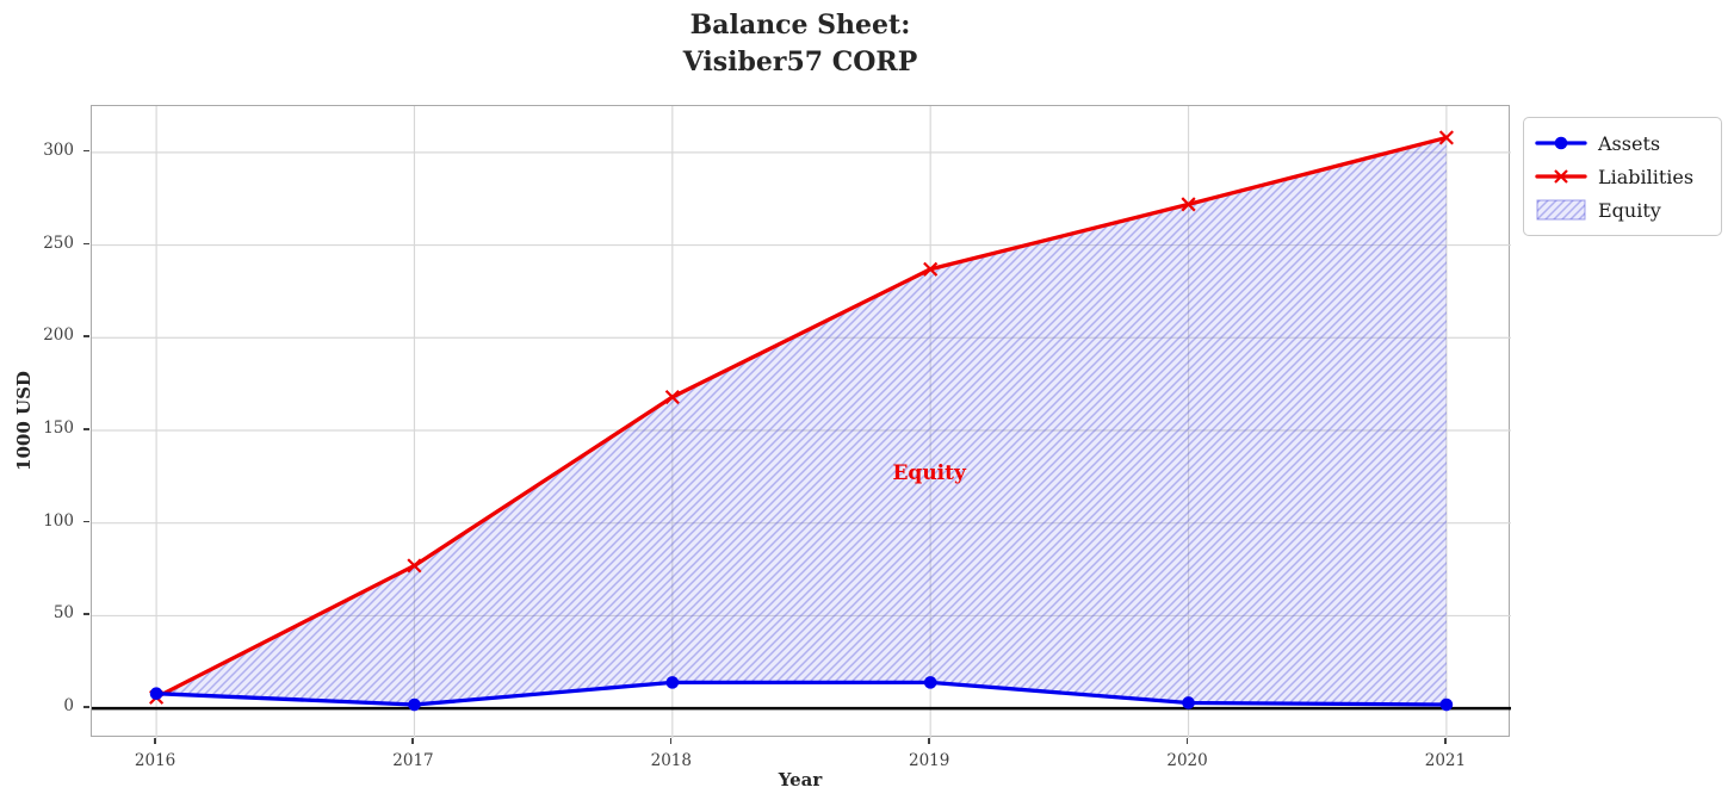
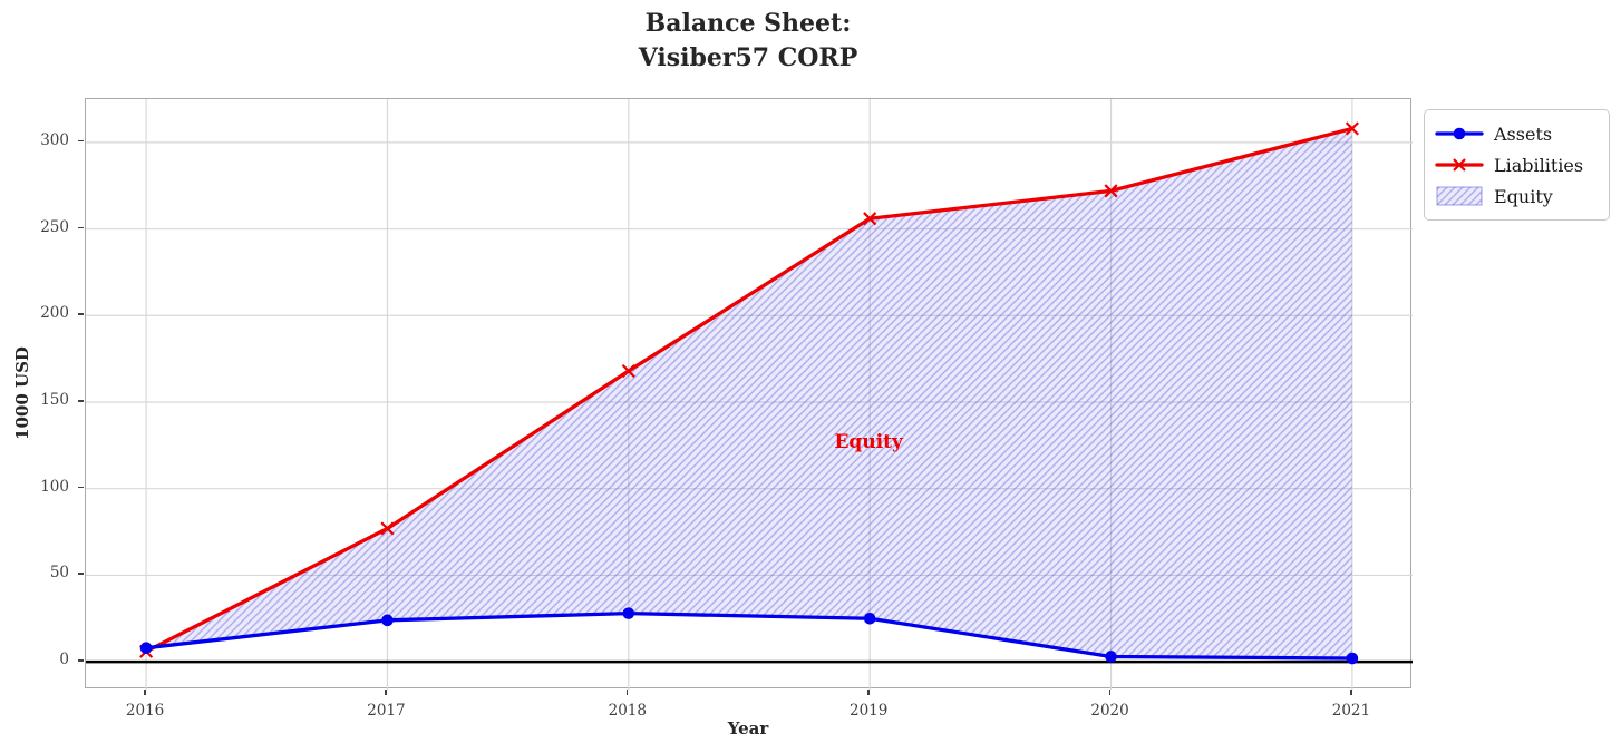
Assets/2017: 2 -> 24
Assets/2018: 14 -> 28
Assets/2019: 14 -> 25
Liabilities/2019: 237 -> 256
